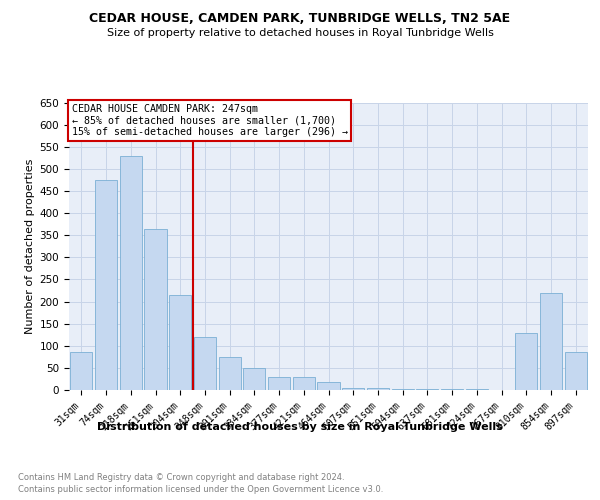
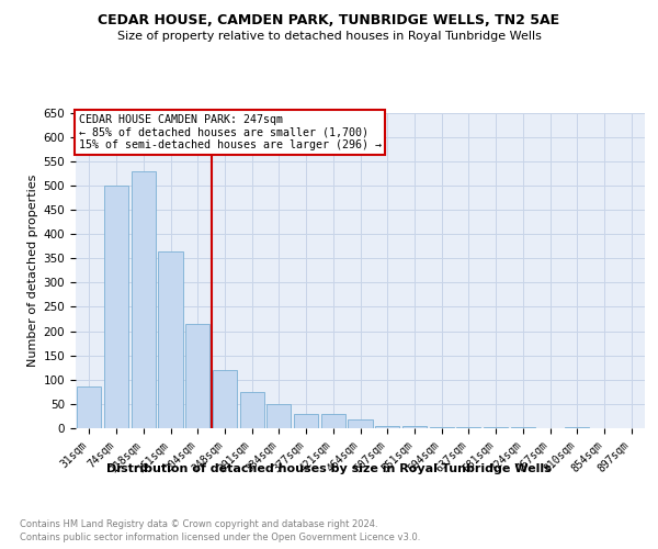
74sqm: 475 -> 500
810sqm: 130 -> 2
854sqm: 220 -> 1
897sqm: 85 -> 1
